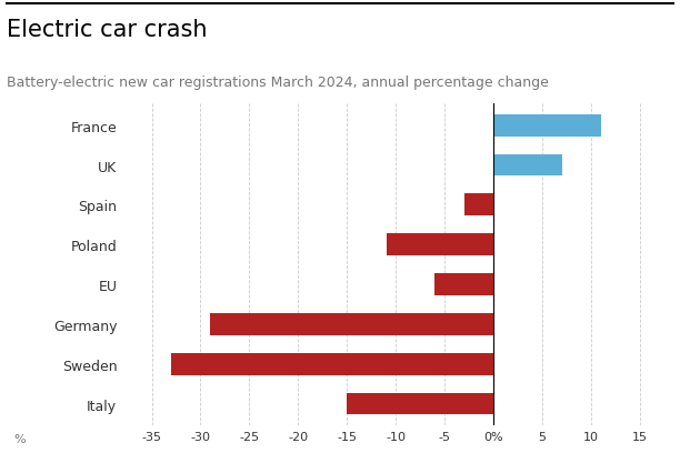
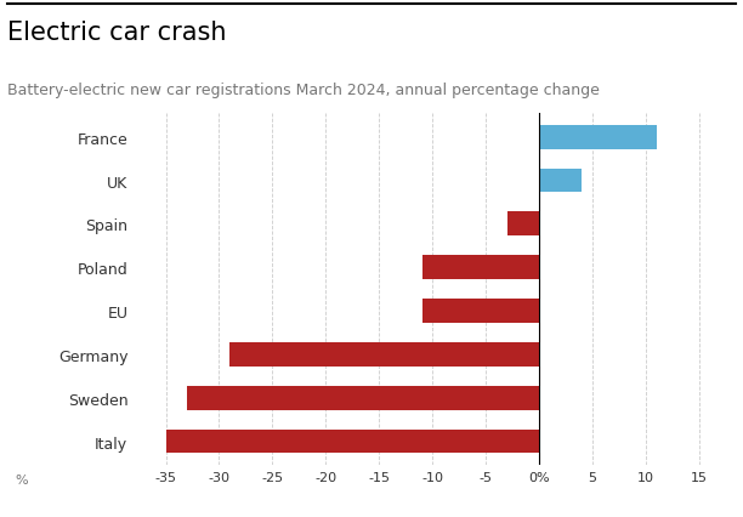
UK: 7 -> 4
EU: -6 -> -11
Italy: -15 -> -35
